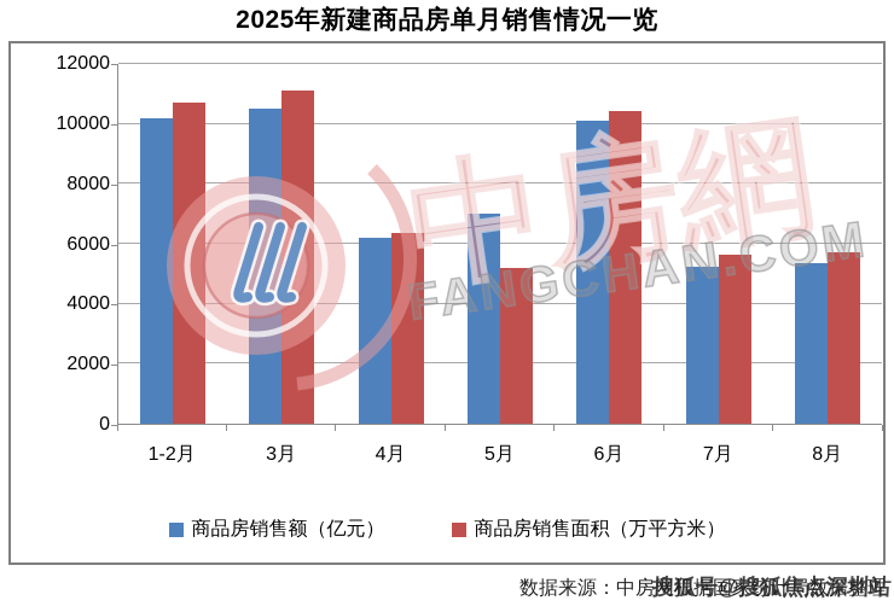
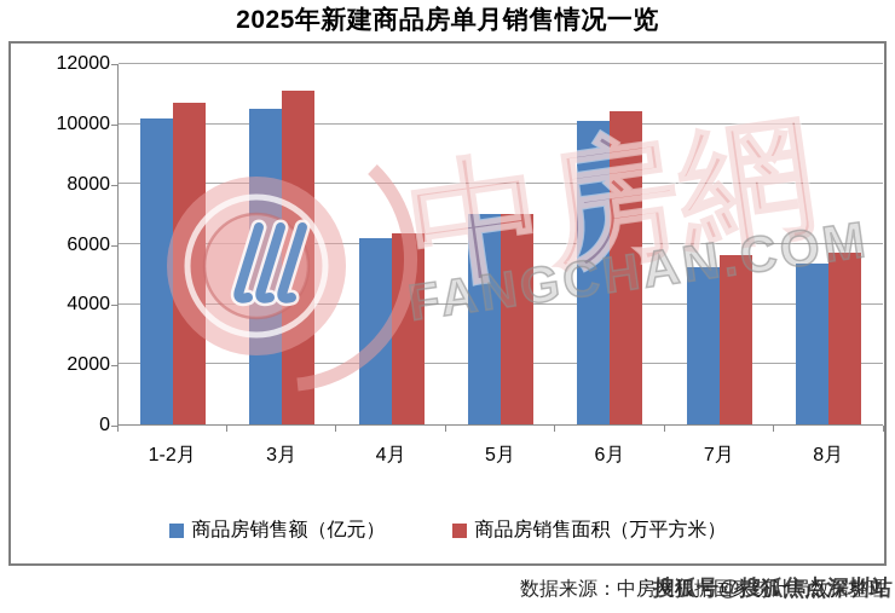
商品房销售面积（万平方米）/5月: 5200 -> 7000
